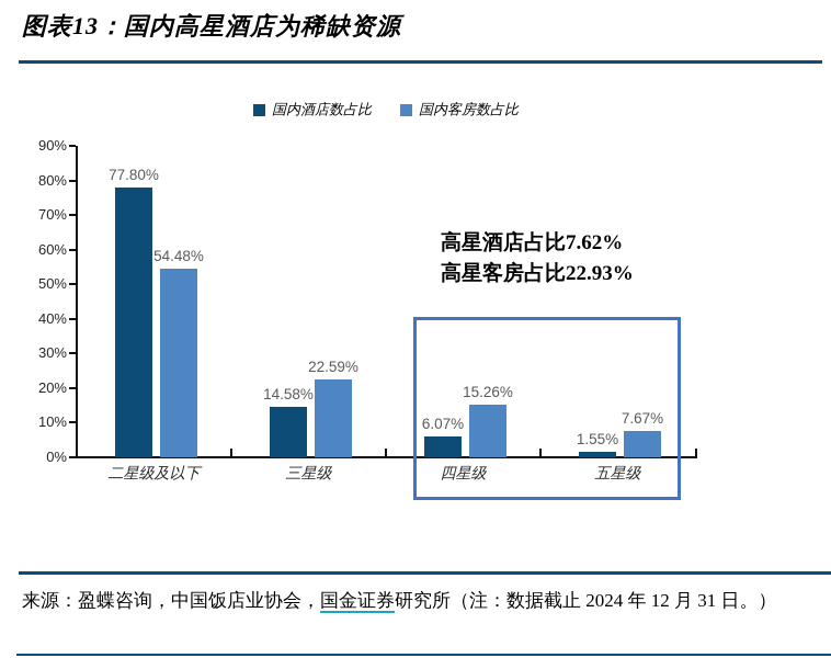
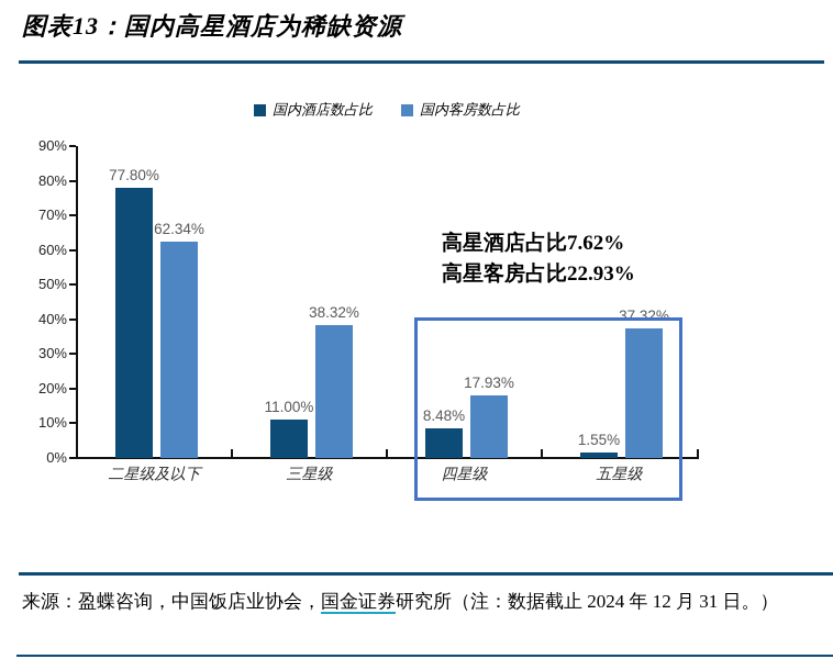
国内客房数占比/二星级及以下: 54.48% -> 62.34%
国内酒店数占比/三星级: 14.58% -> 11.00%
国内客房数占比/三星级: 22.59% -> 38.32%
国内酒店数占比/四星级: 6.07% -> 8.48%
国内客房数占比/四星级: 15.26% -> 17.93%
国内客房数占比/五星级: 7.67% -> 37.32%
